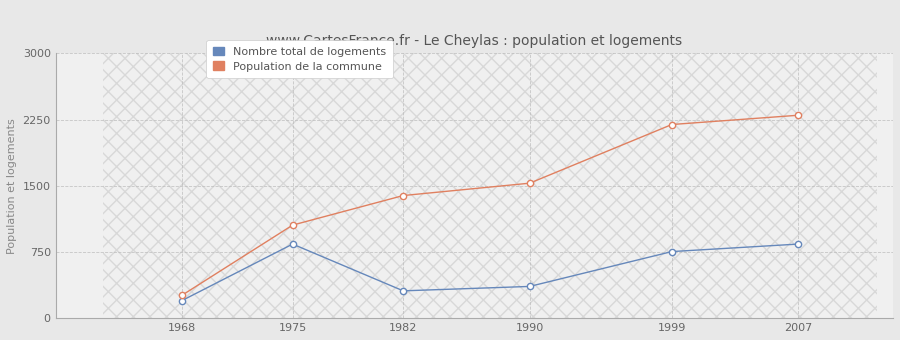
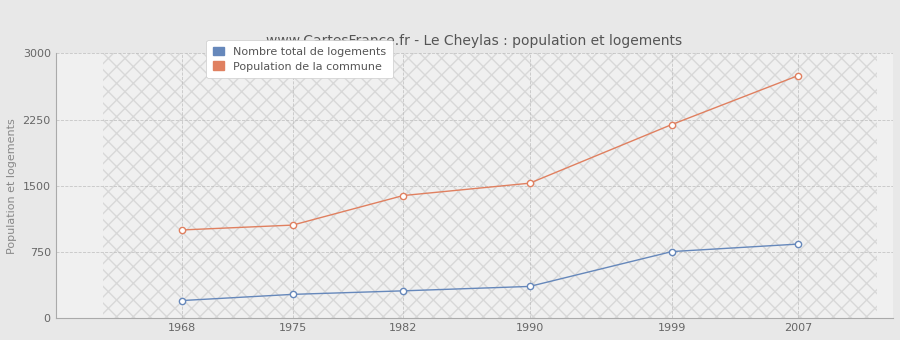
Population de la commune/1968: 260 -> 1000
Nombre total de logements/1975: 840 -> 270
Population de la commune/2007: 2300 -> 2750
